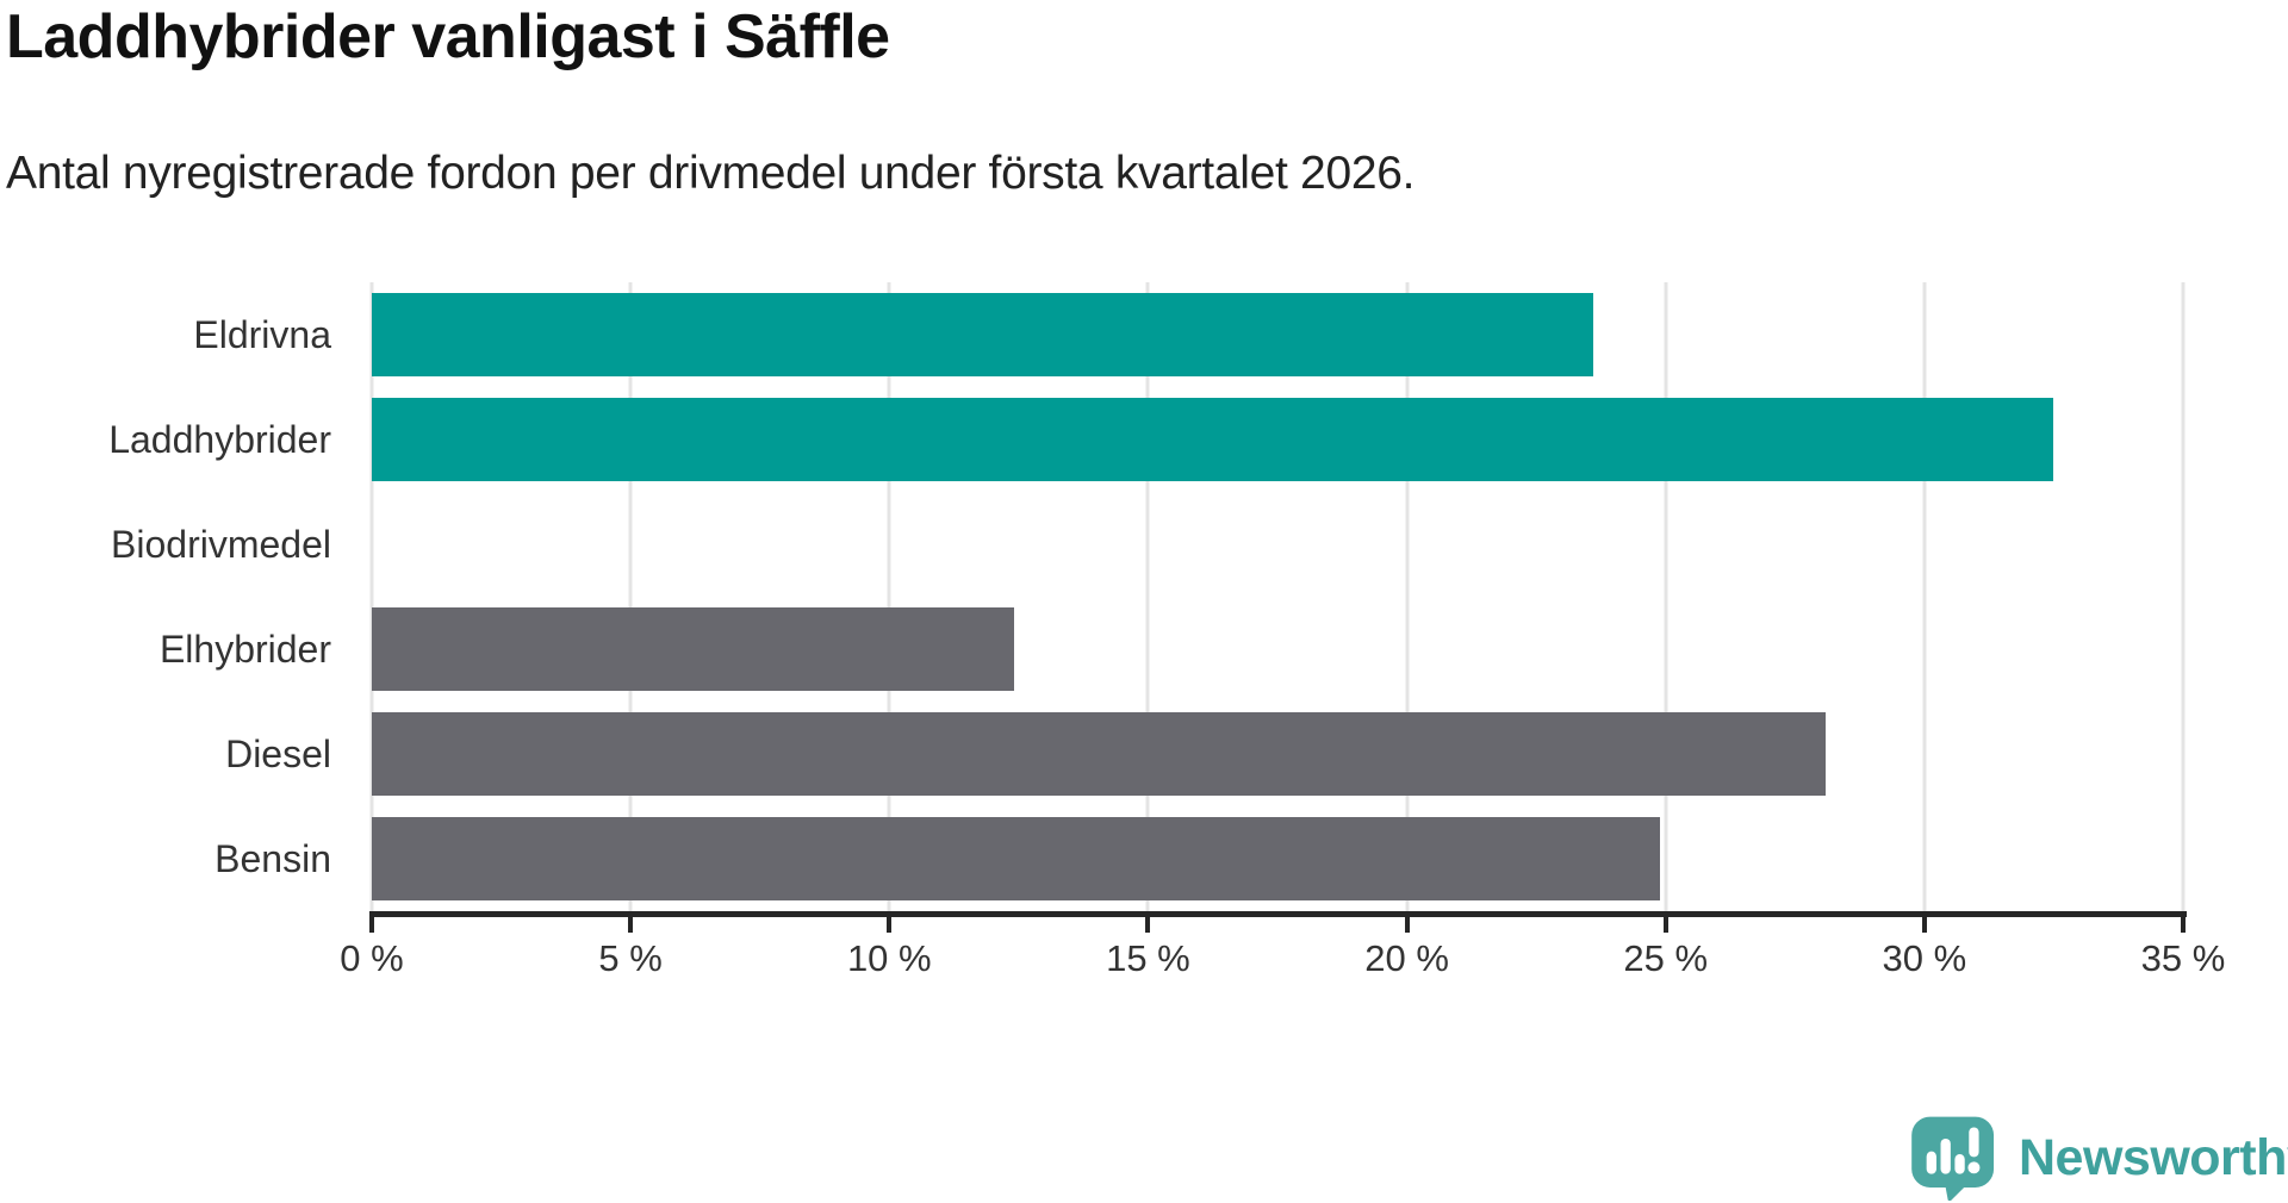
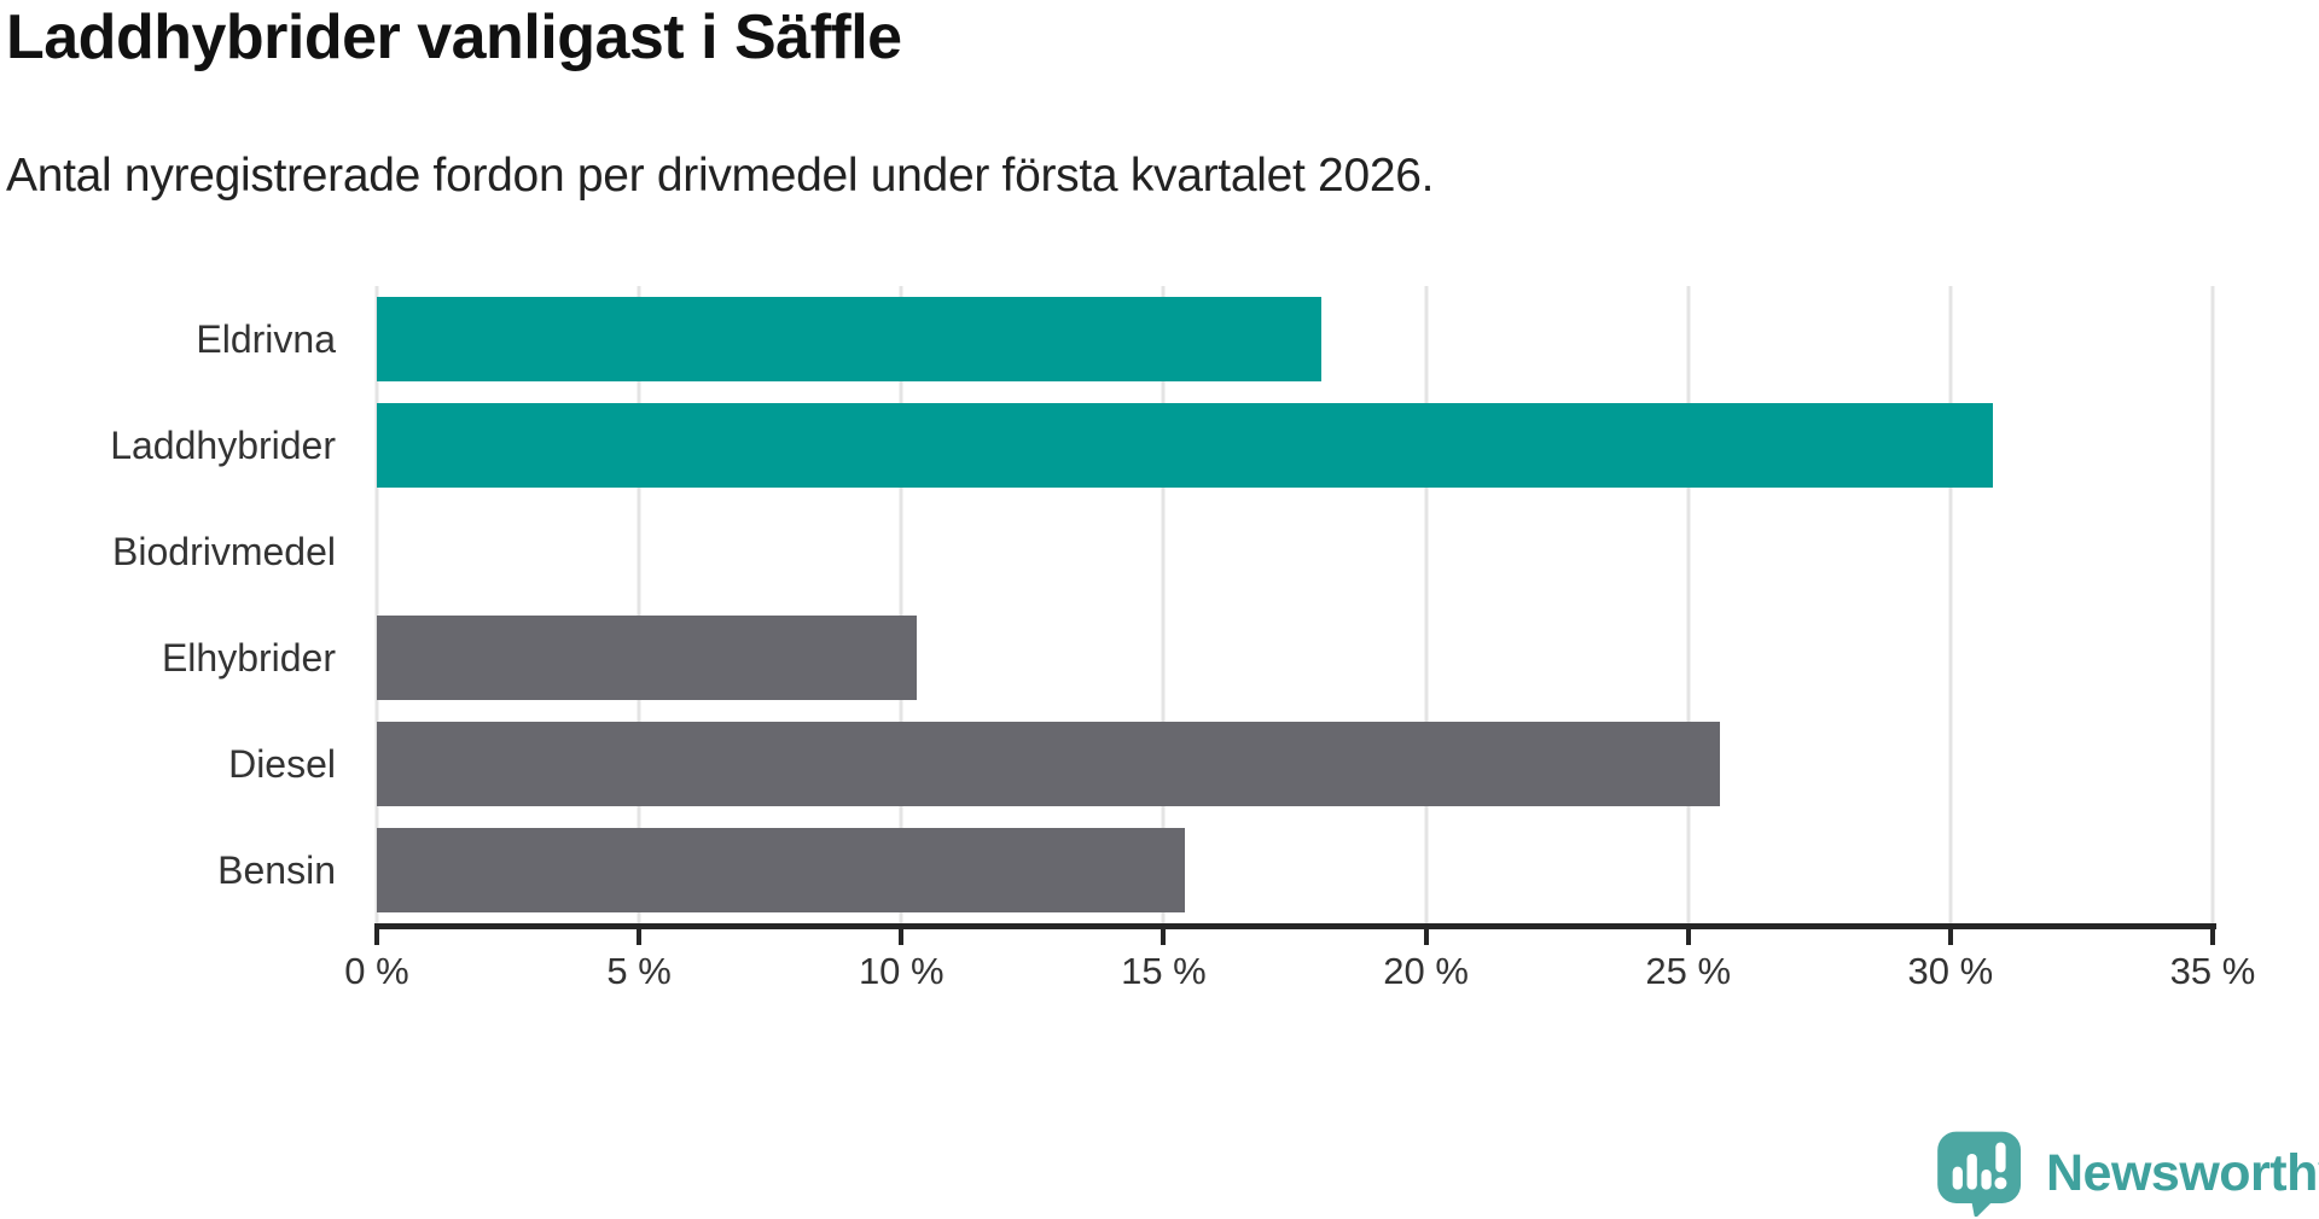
Eldrivna: 23.6% -> 18.0%
Laddhybrider: 32.5% -> 30.8%
Elhybrider: 12.4% -> 10.3%
Diesel: 28.1% -> 25.6%
Bensin: 24.9% -> 15.4%
